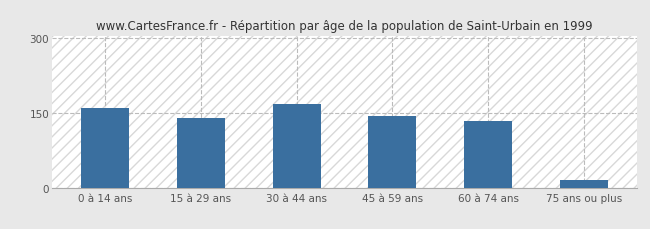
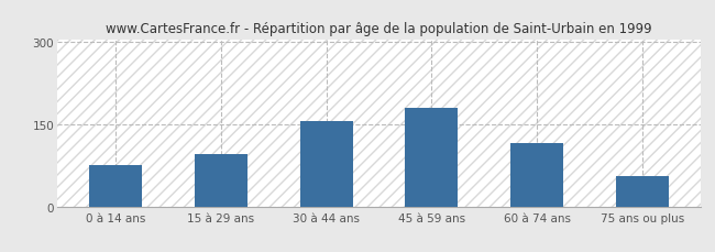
0 à 14 ans: 159 -> 75
15 à 29 ans: 140 -> 95
30 à 44 ans: 168 -> 155
45 à 59 ans: 143 -> 180
60 à 74 ans: 134 -> 115
75 ans ou plus: 15 -> 55
